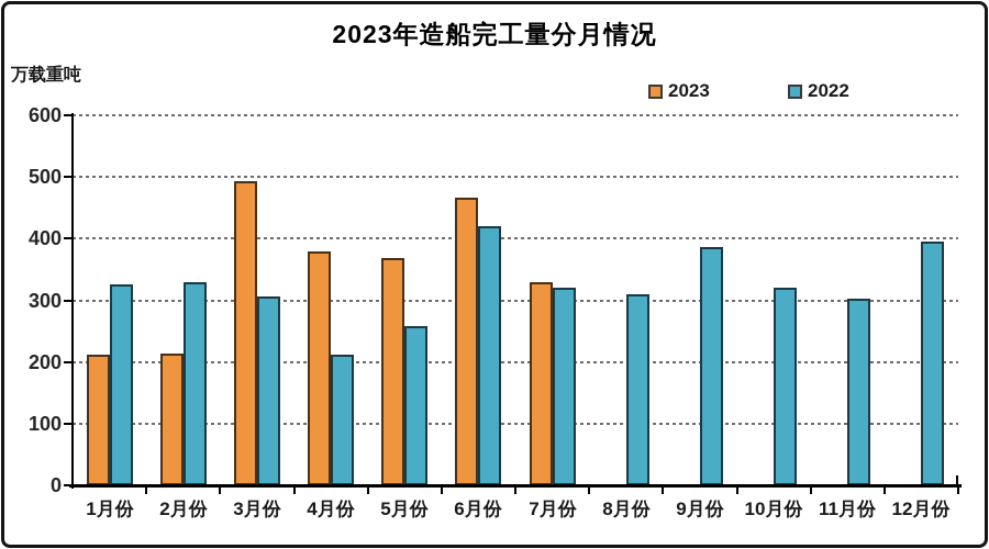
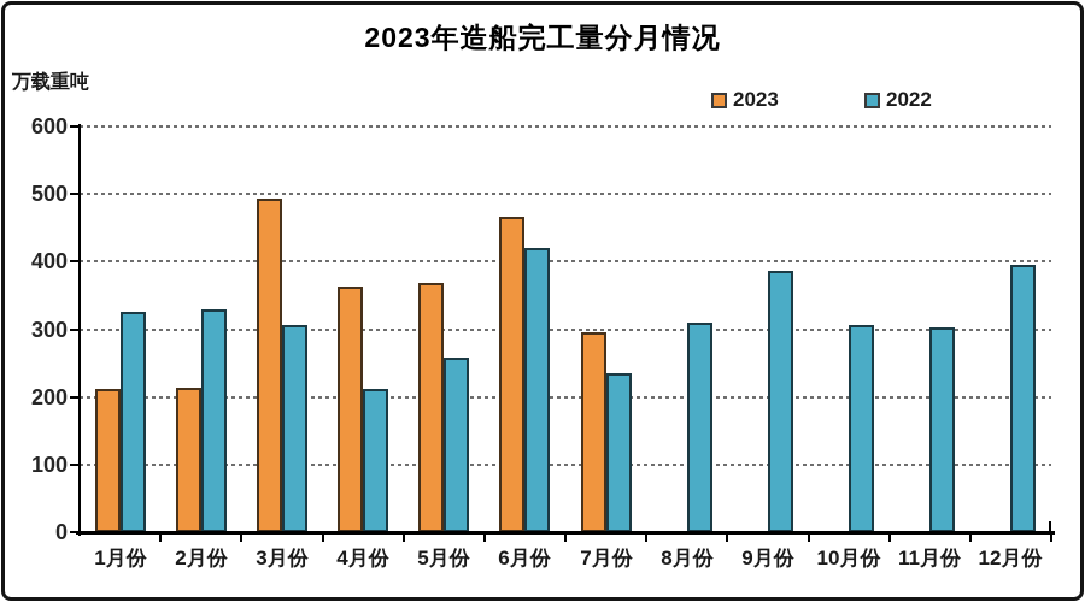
2023/4月份: 380 -> 360
2023/7月份: 330 -> 300
2022/7月份: 320 -> 240
2022/10月份: 320 -> 310
